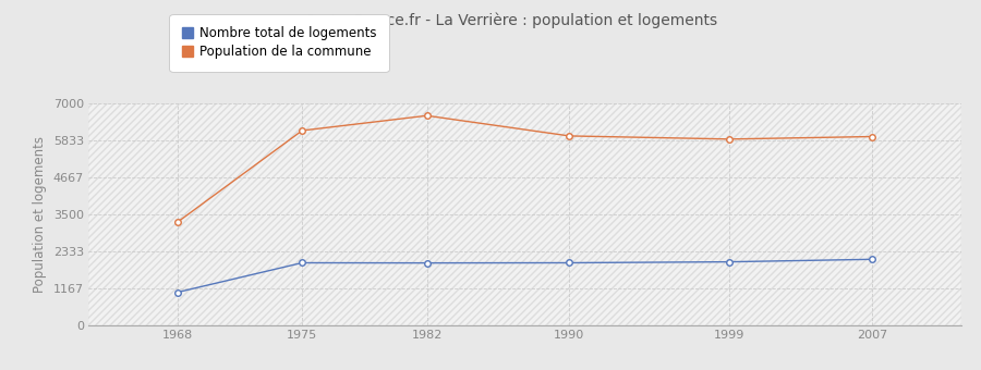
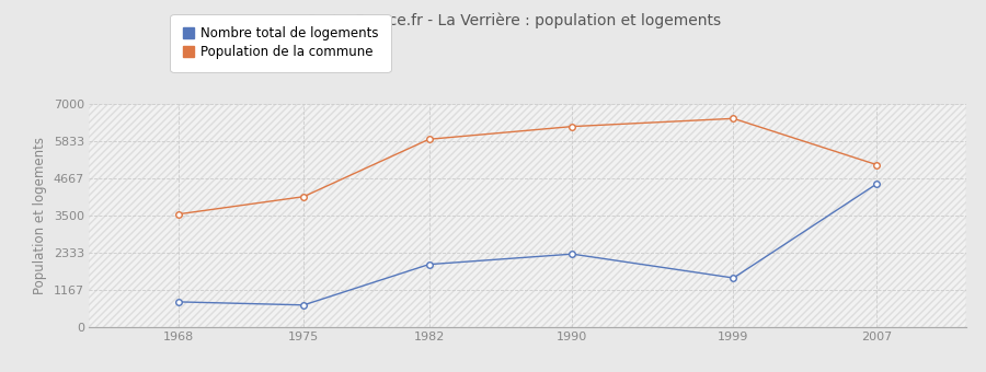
Nombre total de logements/1968: 1050 -> 800
Population de la commune/1968: 3260 -> 3550
Nombre total de logements/1975: 1980 -> 700
Population de la commune/1975: 6150 -> 4100
Population de la commune/1982: 6620 -> 5900
Nombre total de logements/1990: 1980 -> 2300
Population de la commune/1990: 5980 -> 6300
Nombre total de logements/1999: 2010 -> 1550
Population de la commune/1999: 5880 -> 6550
Nombre total de logements/2007: 2090 -> 4500
Population de la commune/2007: 5960 -> 5100
